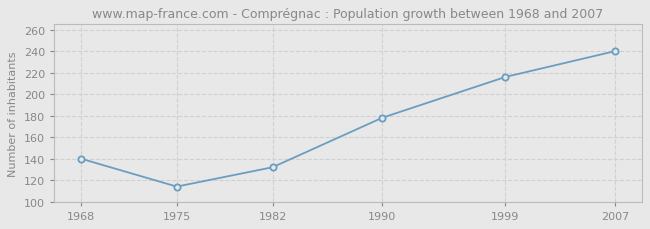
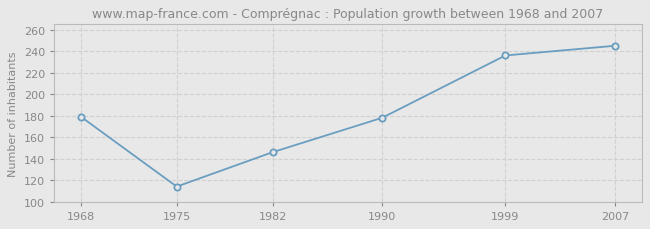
1968: 140 -> 179
1982: 132 -> 146
1999: 216 -> 236
2007: 240 -> 245
